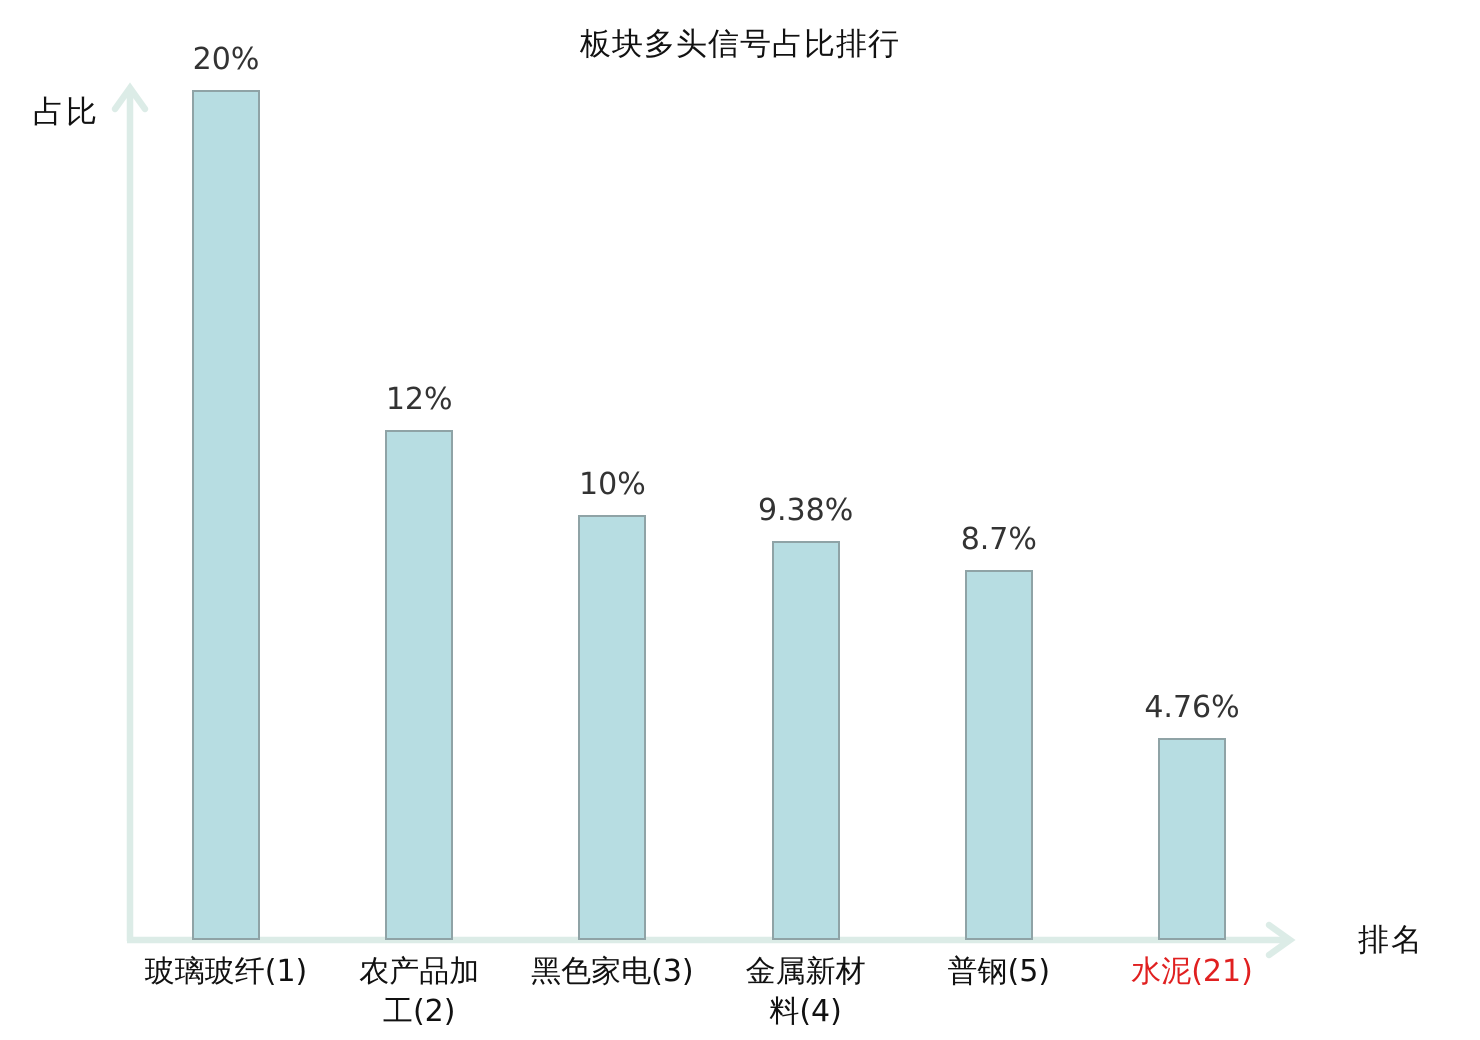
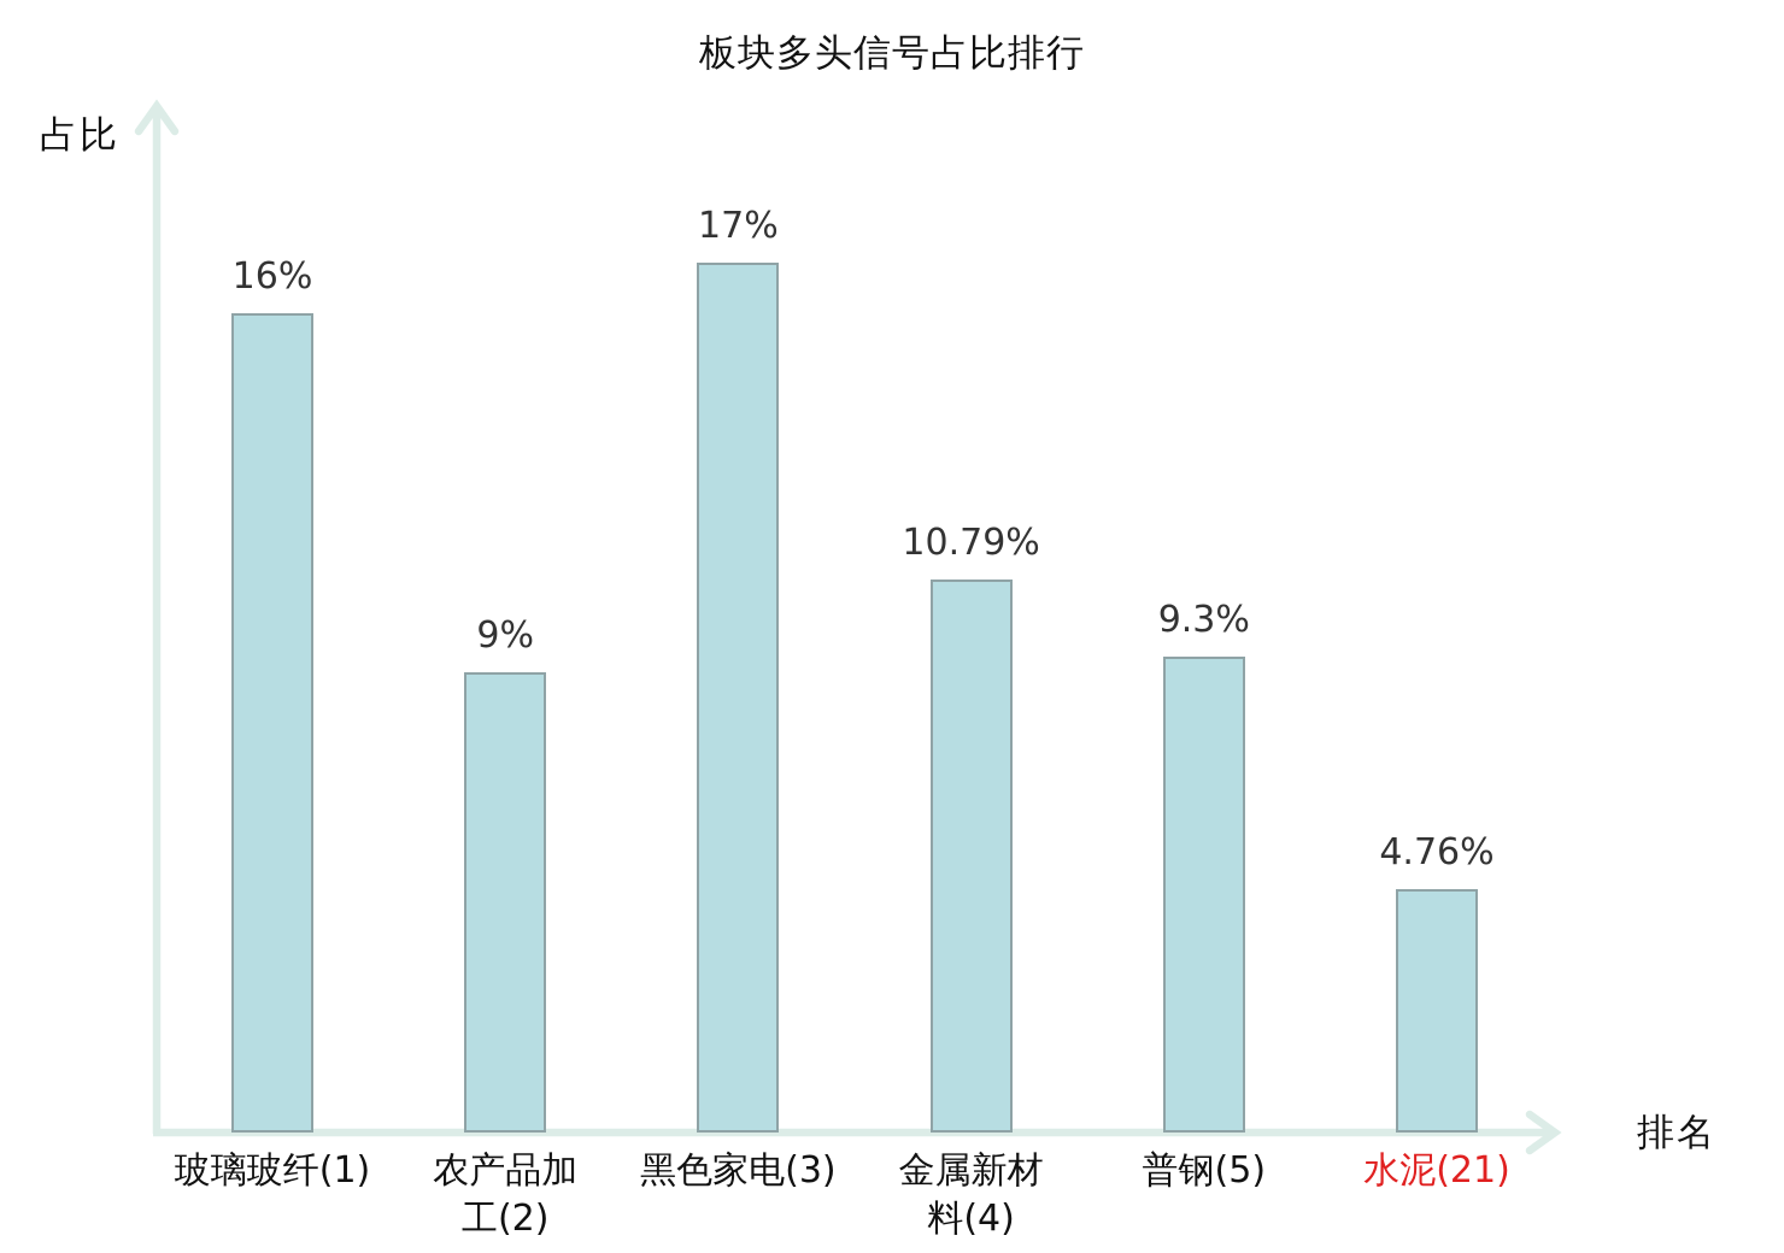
玻璃玻纤(1): 20% -> 16%
农产品加 工(2): 12% -> 9%
黑色家电(3): 10% -> 17%
金属新材 料(4): 9.38% -> 10.79%
普钢(5): 8.7% -> 9.3%
